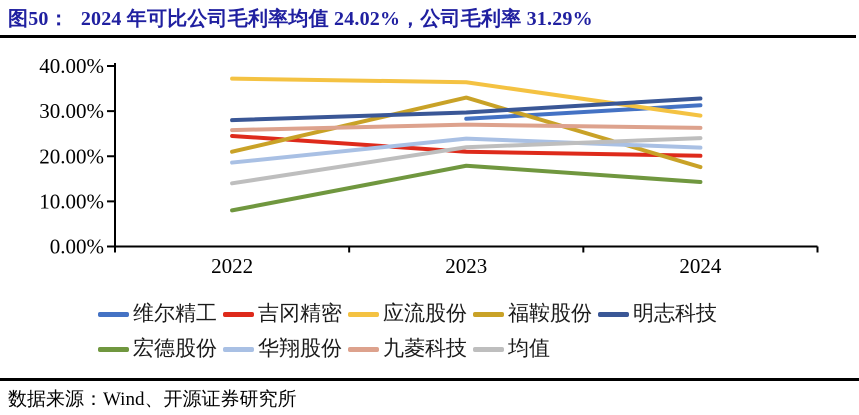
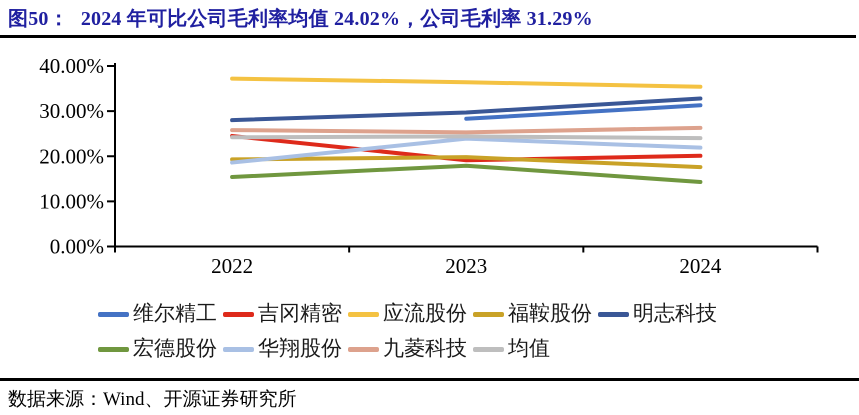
福鞍股份/2022: 21% -> 19%
宏德股份/2022: 8% -> 15%
均值/2022: 14% -> 24%
吉冈精密/2023: 21% -> 19%
福鞍股份/2023: 33% -> 20%
九菱科技/2023: 27% -> 25%
均值/2023: 22% -> 24%
应流股份/2024: 29% -> 35%
